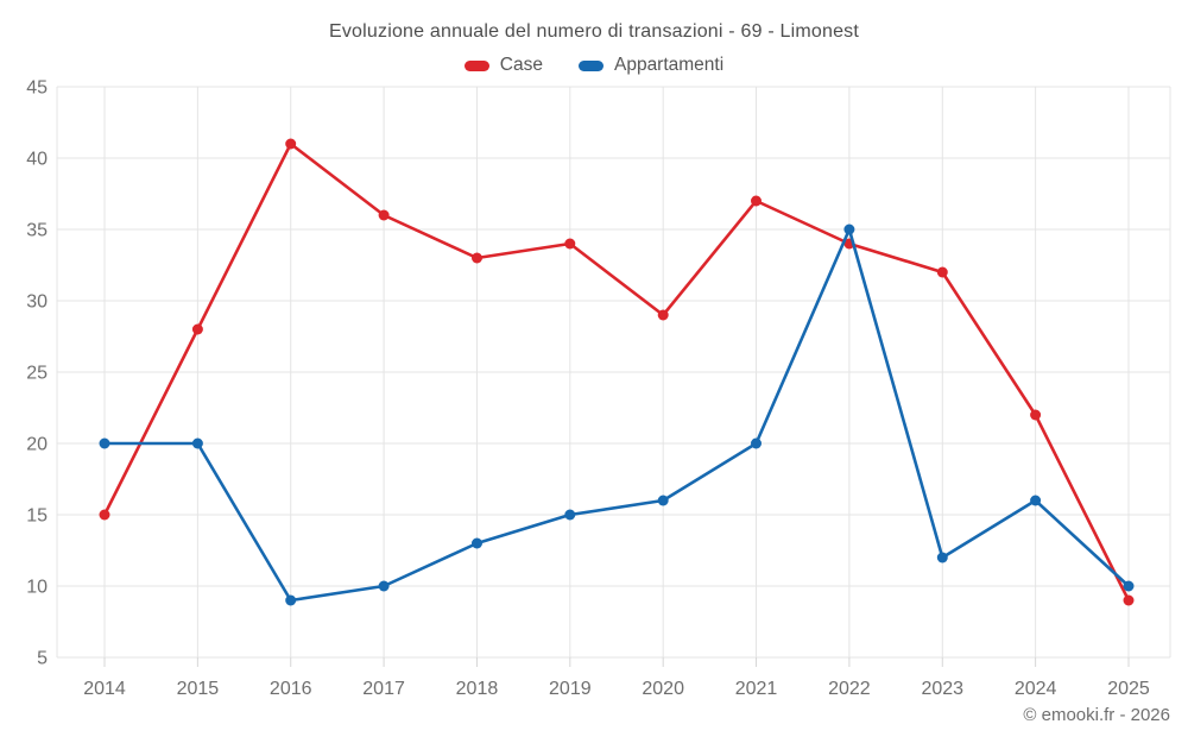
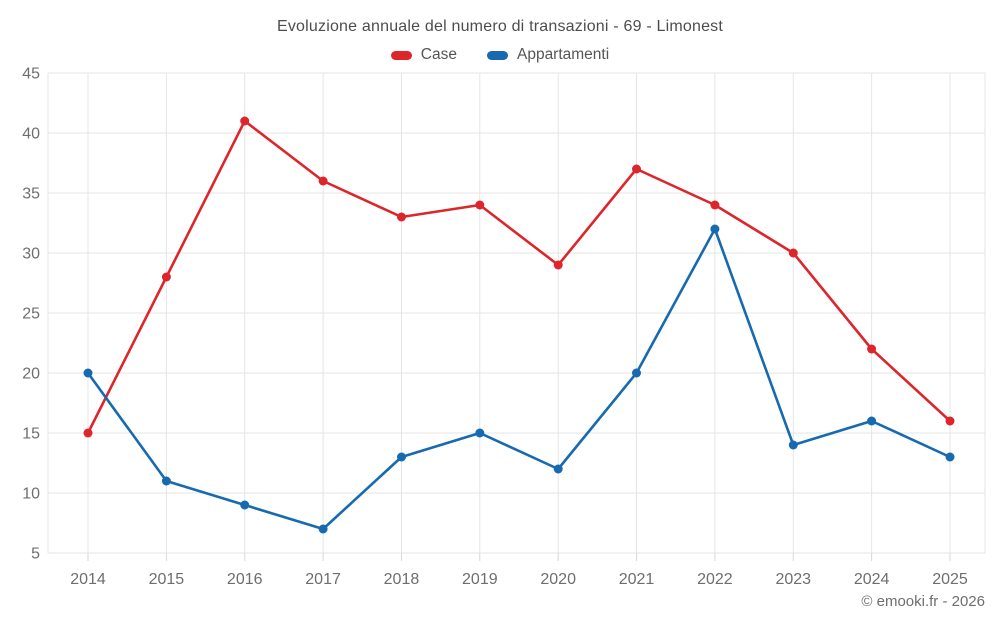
Appartamenti/2015: 20 -> 11
Appartamenti/2017: 10 -> 7
Appartamenti/2020: 16 -> 12
Appartamenti/2022: 35 -> 32
Case/2023: 32 -> 30
Appartamenti/2023: 12 -> 14
Case/2025: 9 -> 16
Appartamenti/2025: 10 -> 13
